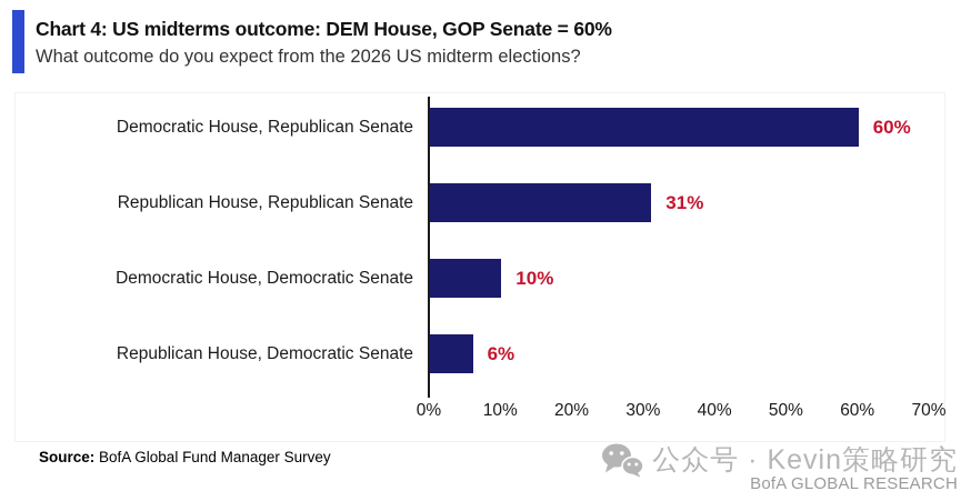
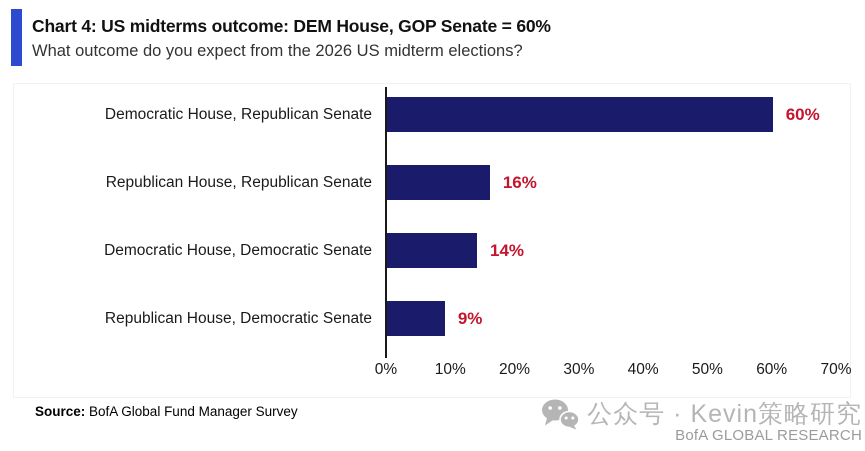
Republican House, Republican Senate: 31% -> 16%
Democratic House, Democratic Senate: 10% -> 14%
Republican House, Democratic Senate: 6% -> 9%
